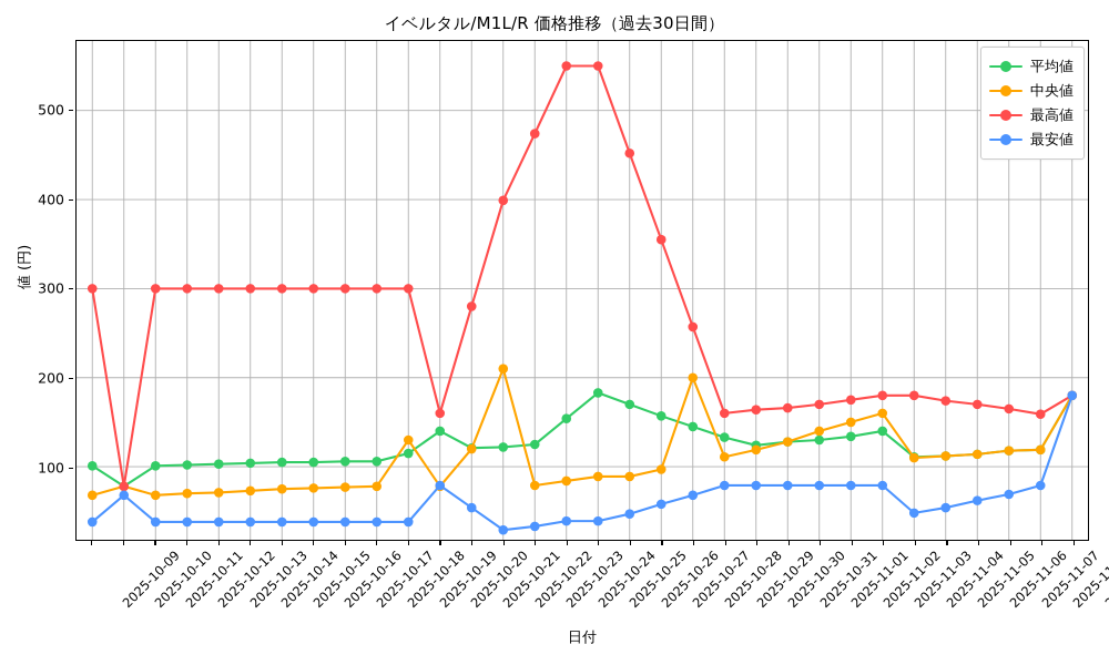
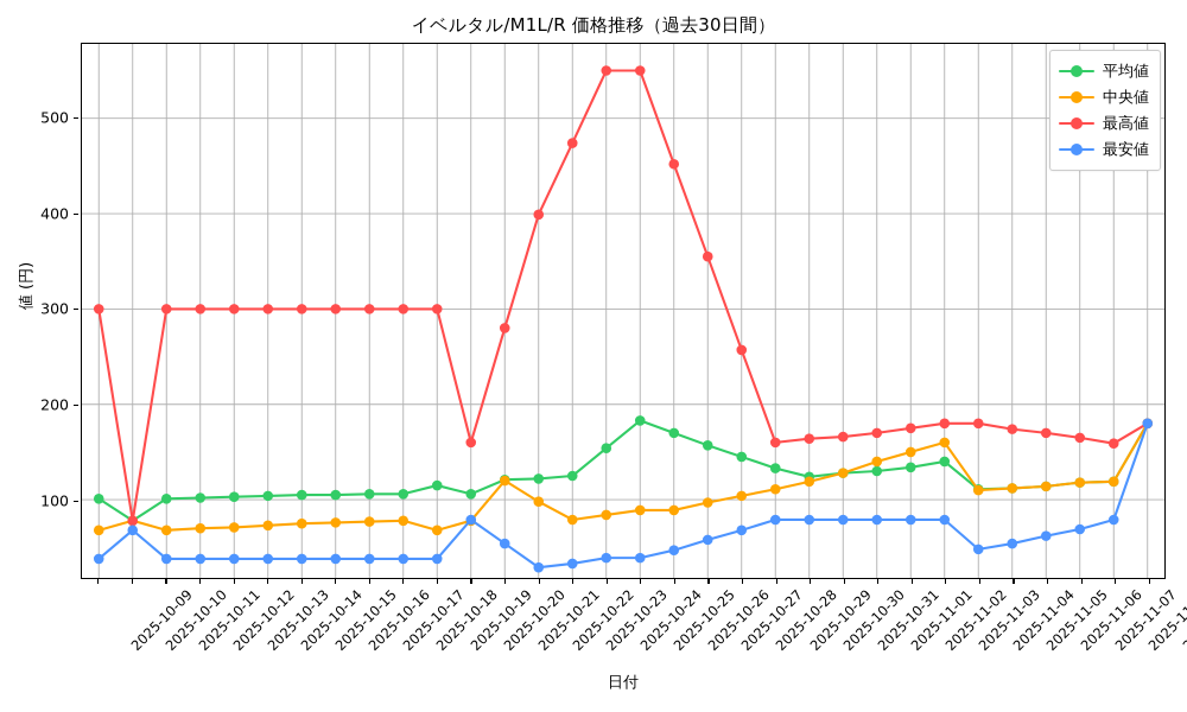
中央値/2025-10-19: 130 -> 70
平均値/2025-10-20: 140 -> 110
中央値/2025-10-22: 210 -> 100
中央値/2025-10-28: 200 -> 100
